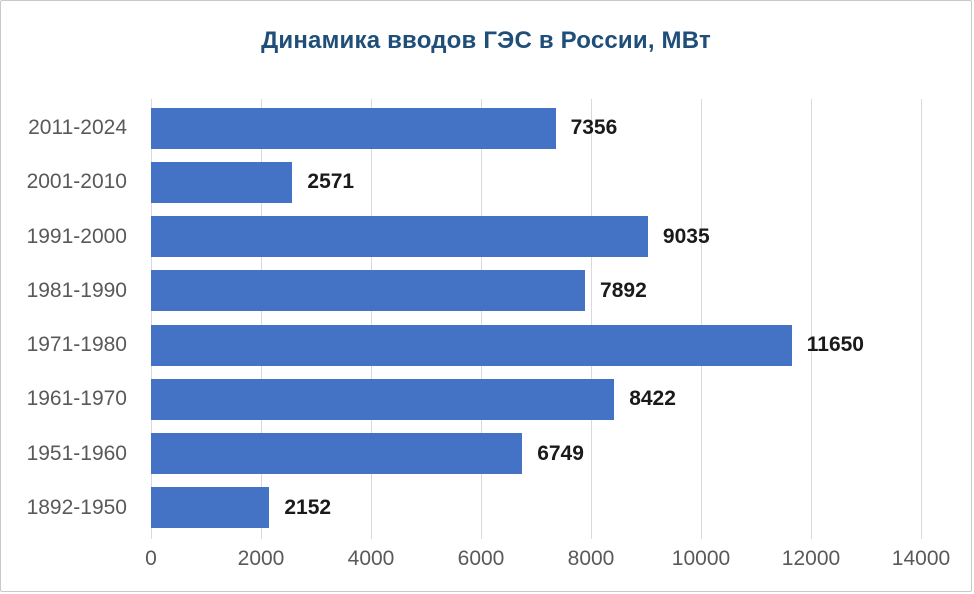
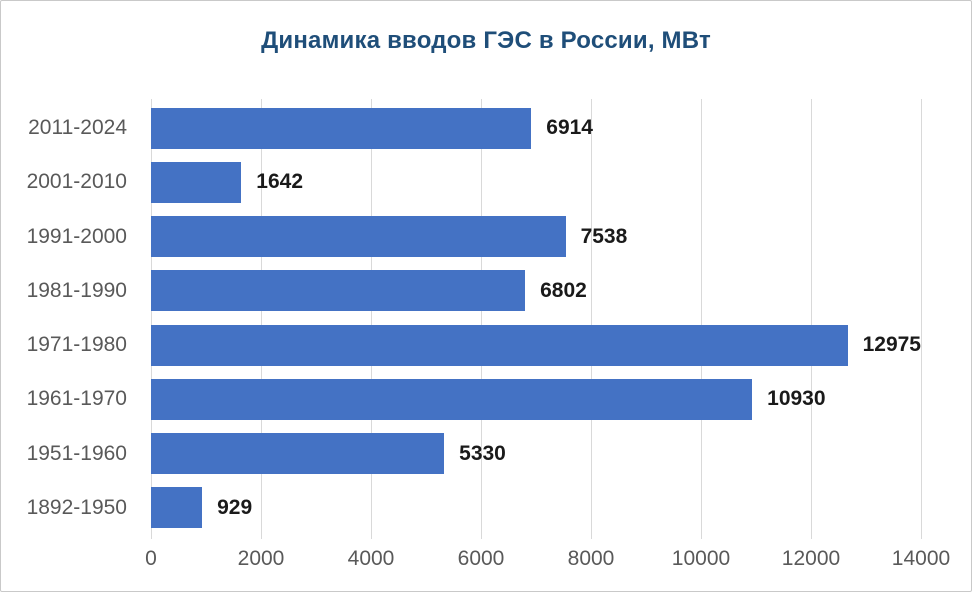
2011-2024: 7356 -> 6914
2001-2010: 2571 -> 1642
1991-2000: 9035 -> 7538
1981-1990: 7892 -> 6802
1971-1980: 11650 -> 12975
1961-1970: 8422 -> 10930
1951-1960: 6749 -> 5330
1892-1950: 2152 -> 929
